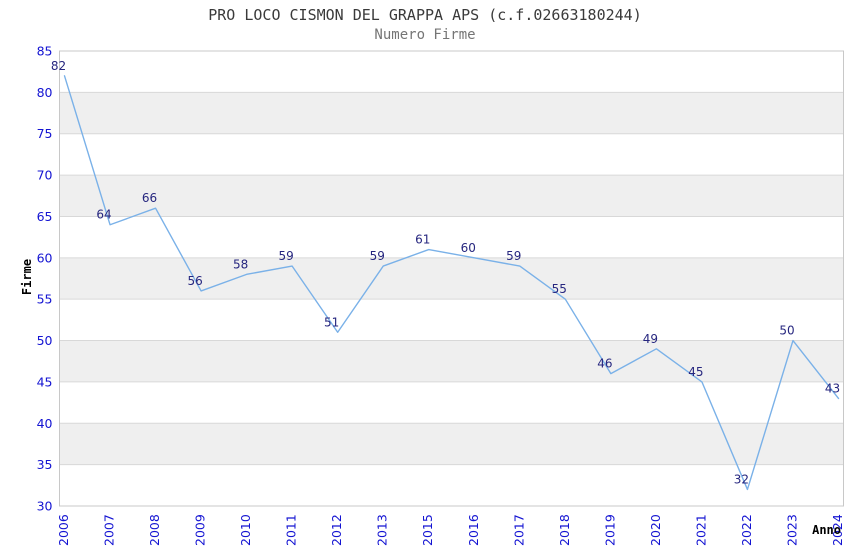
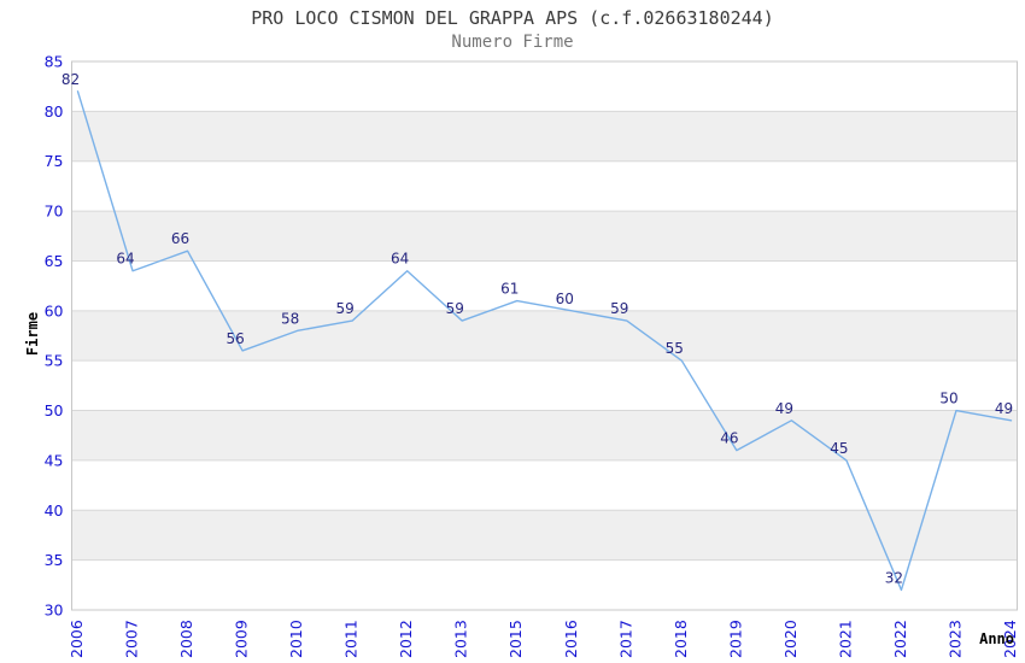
2012: 51 -> 64
2024: 43 -> 49
